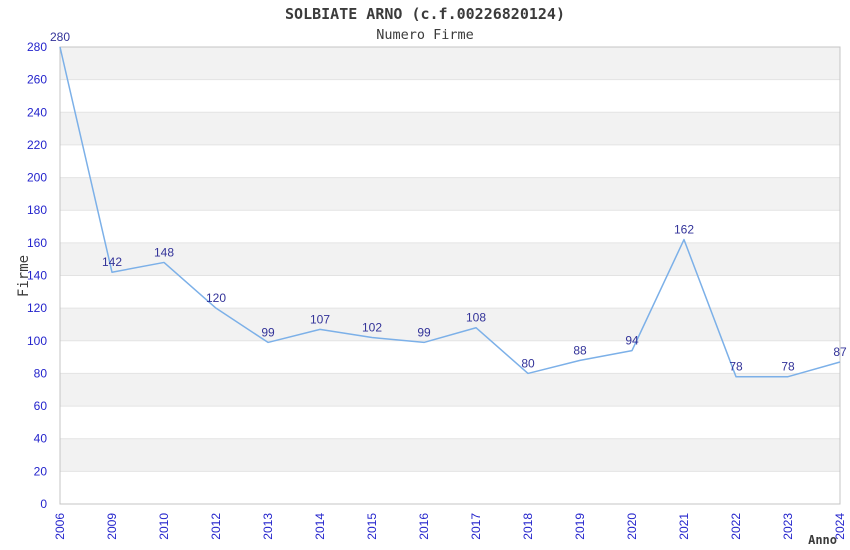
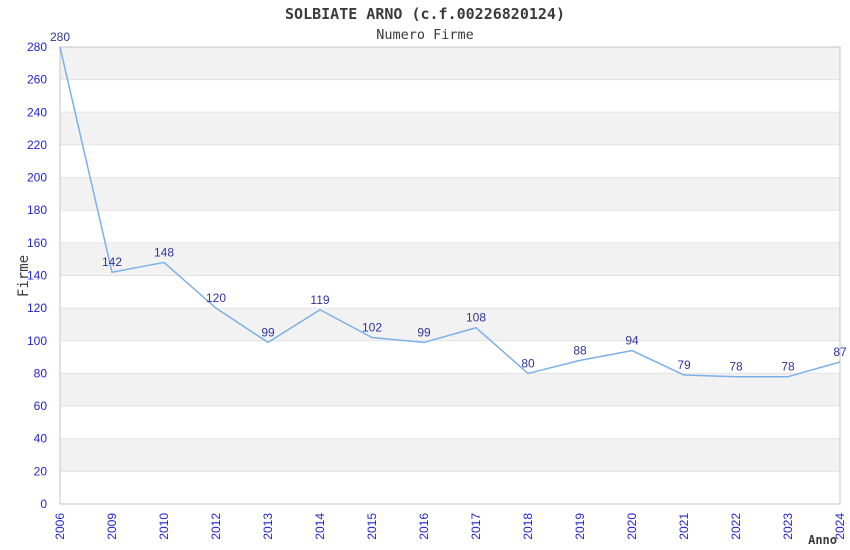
2014: 107 -> 119
2021: 162 -> 79
